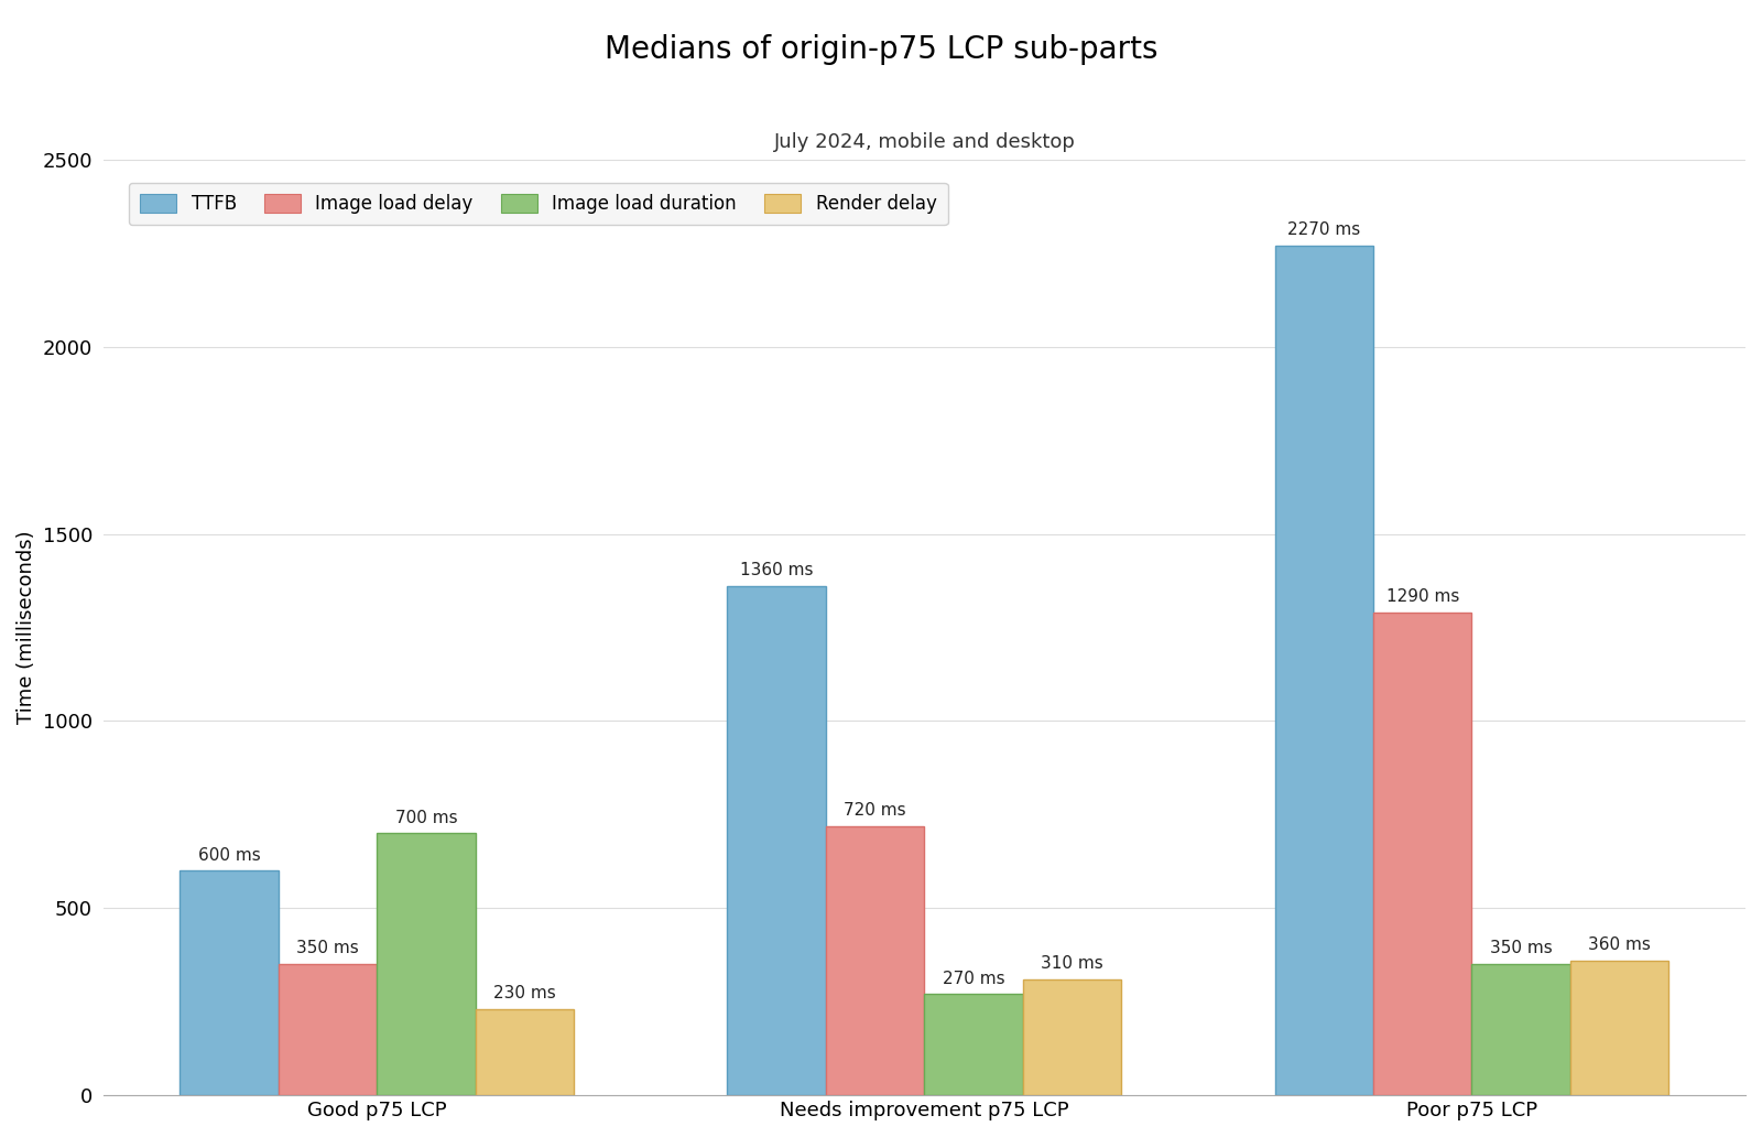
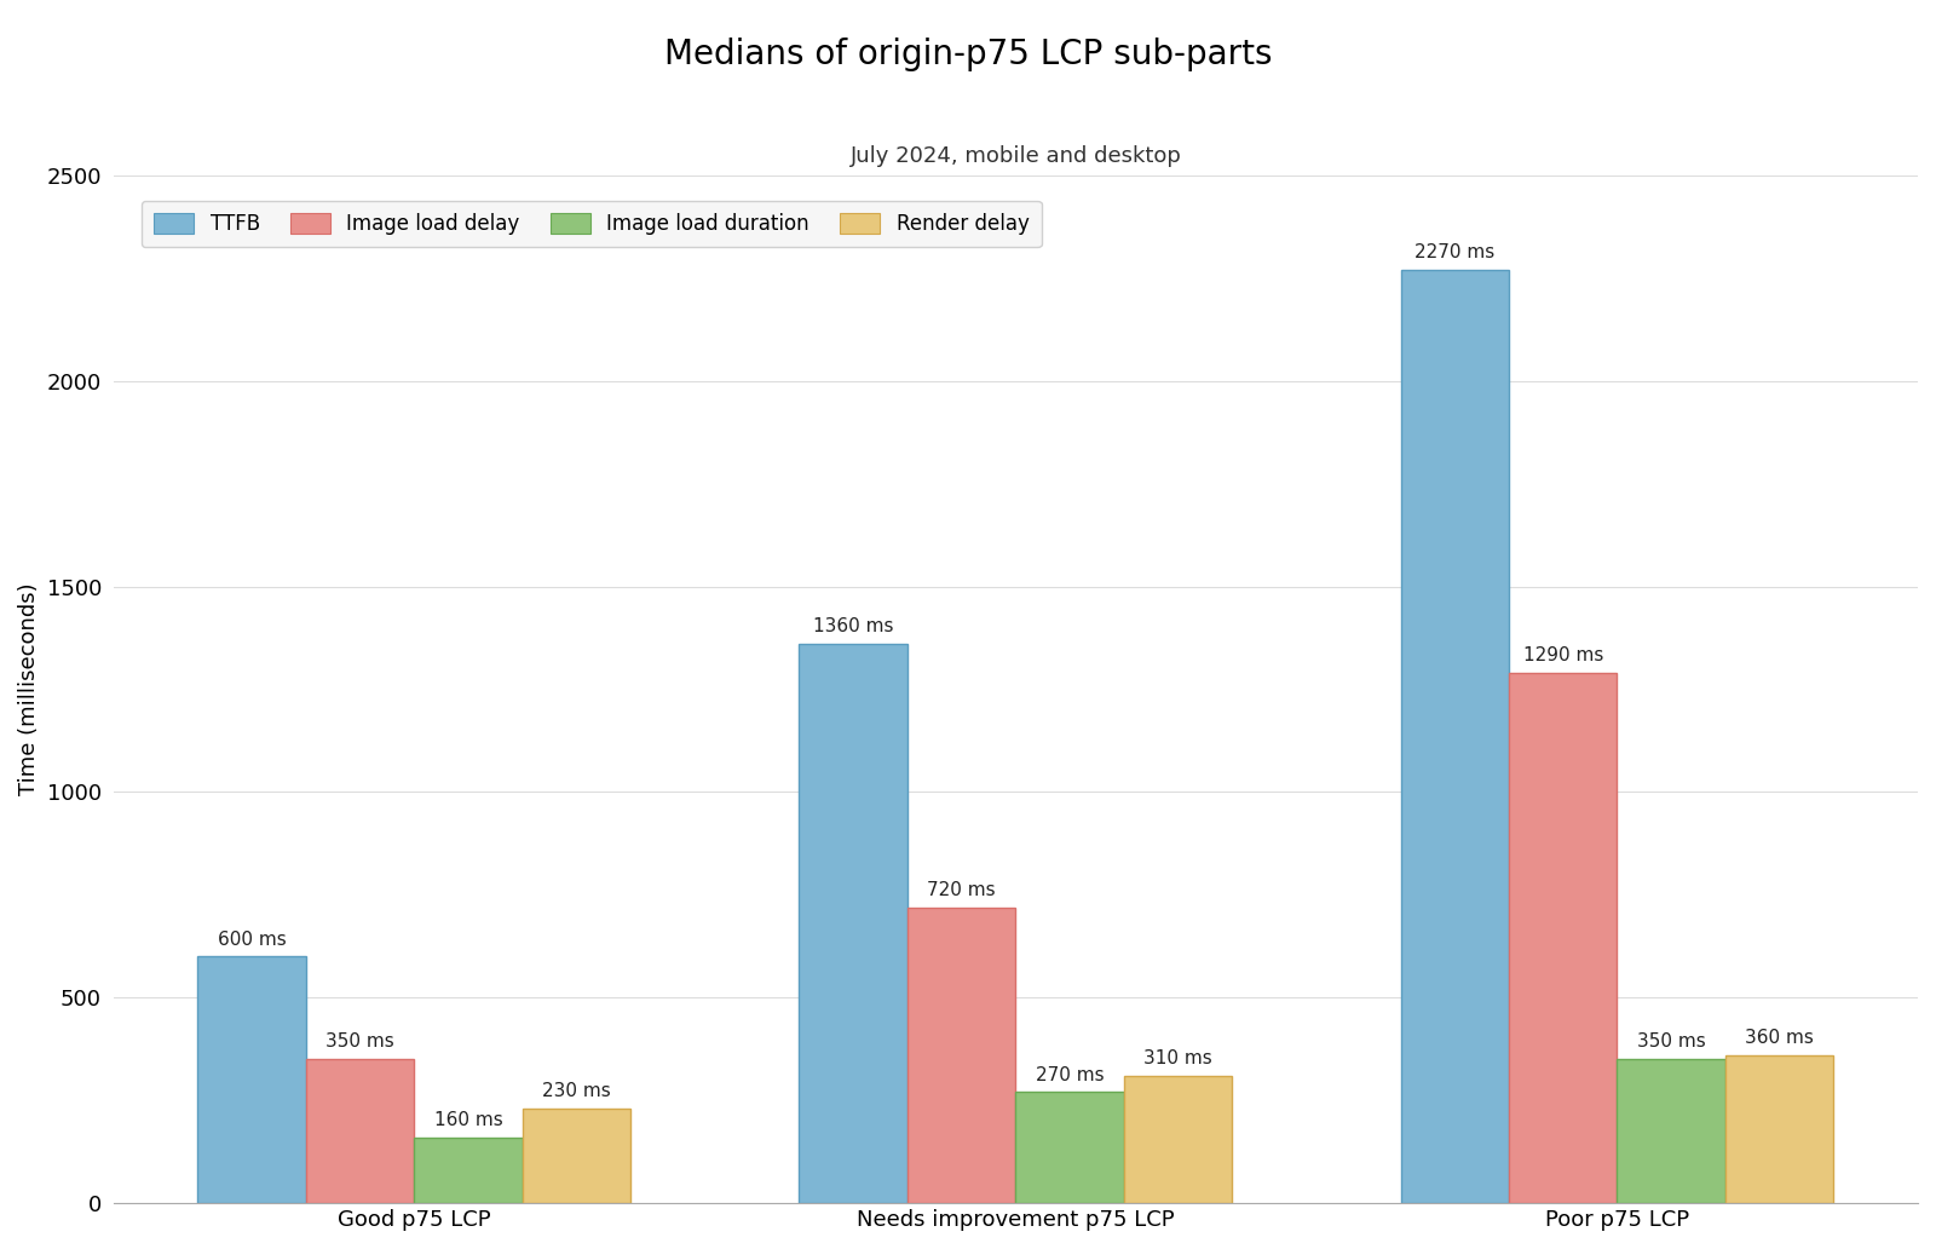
Image load duration/Good p75 LCP: 700 -> 160
